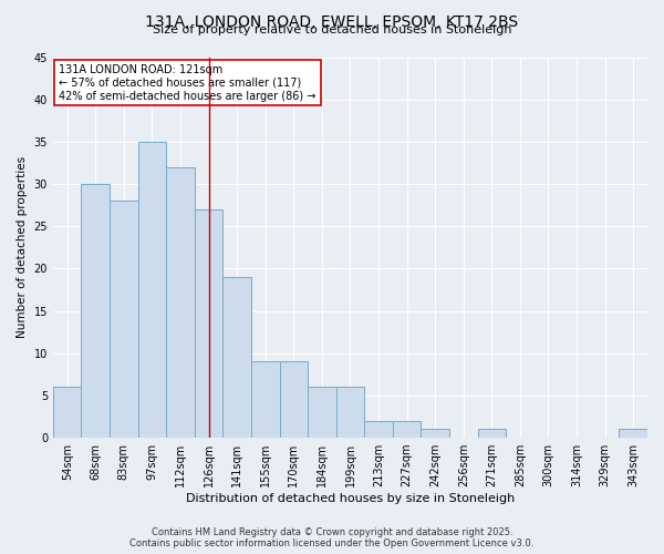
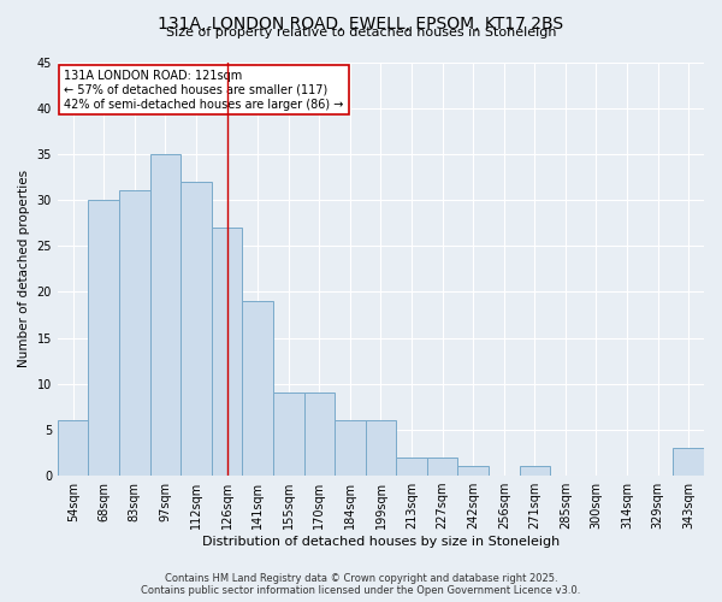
83sqm: 28 -> 31
343sqm: 1 -> 3
